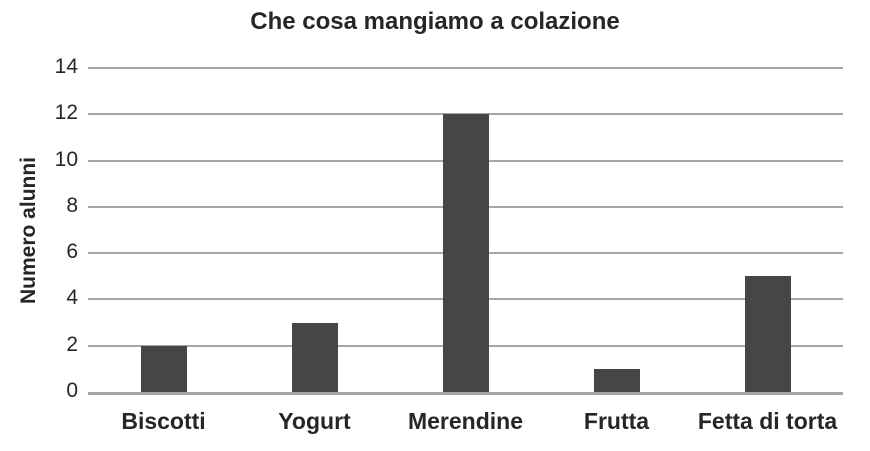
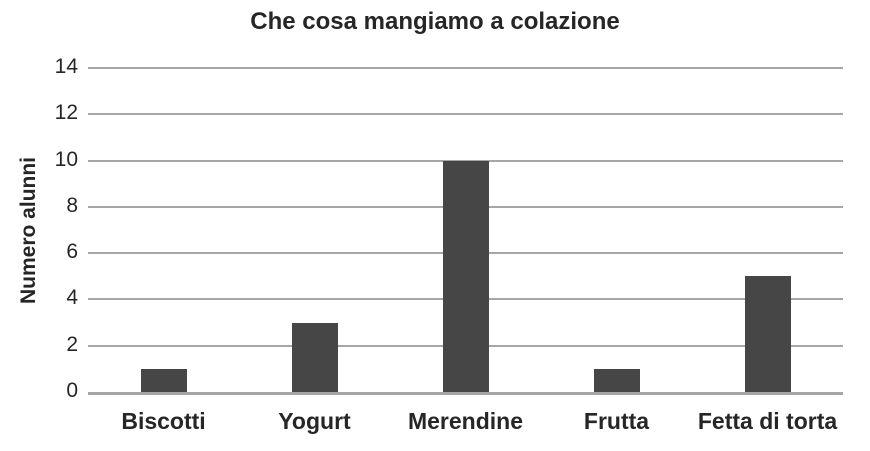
Biscotti: 2 -> 1
Merendine: 12 -> 10
